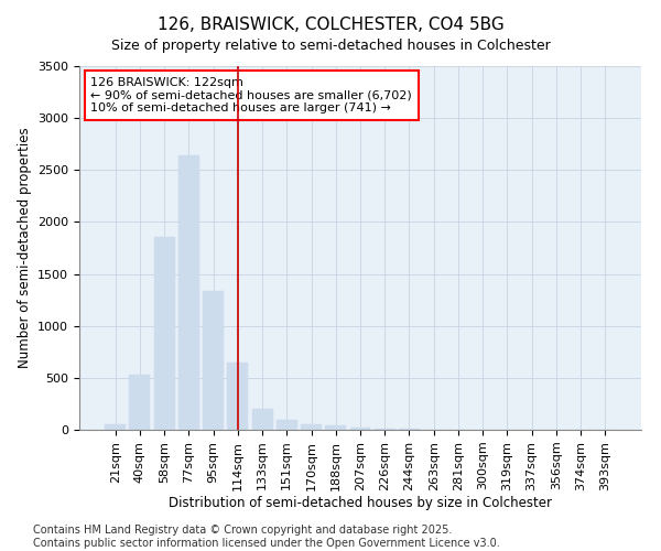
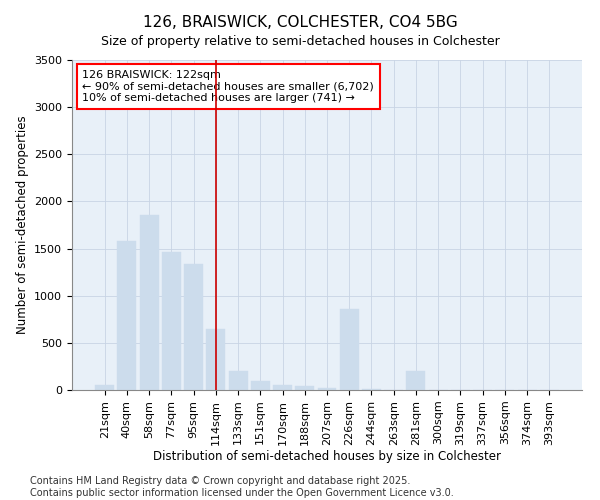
40sqm: 530 -> 1580
77sqm: 2640 -> 1460
226sqm: 20 -> 860
281sqm: 0 -> 200
